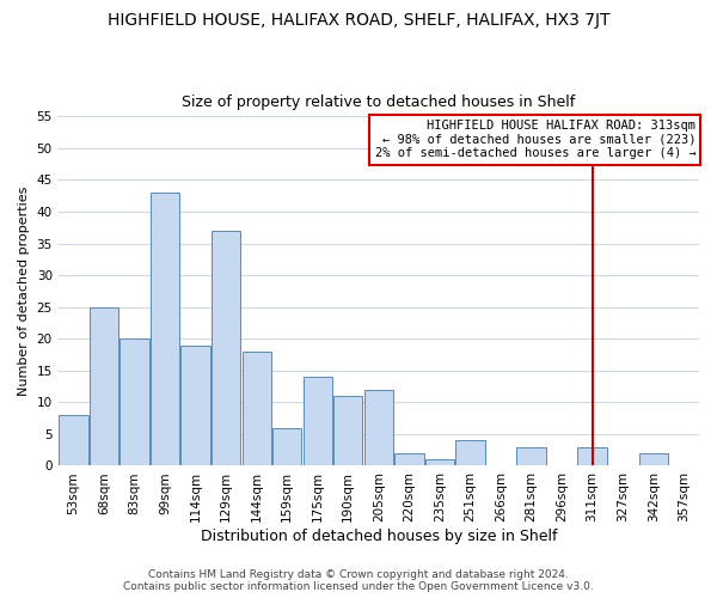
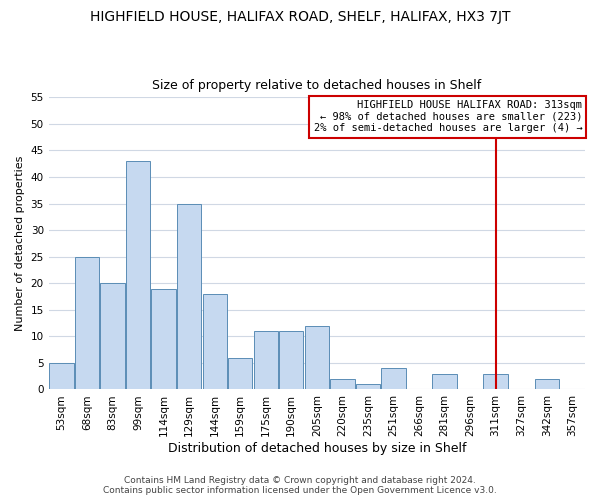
53sqm: 8 -> 5
129sqm: 37 -> 35
175sqm: 14 -> 11
